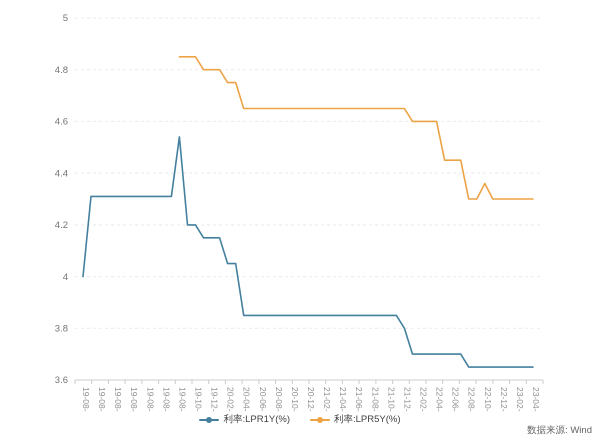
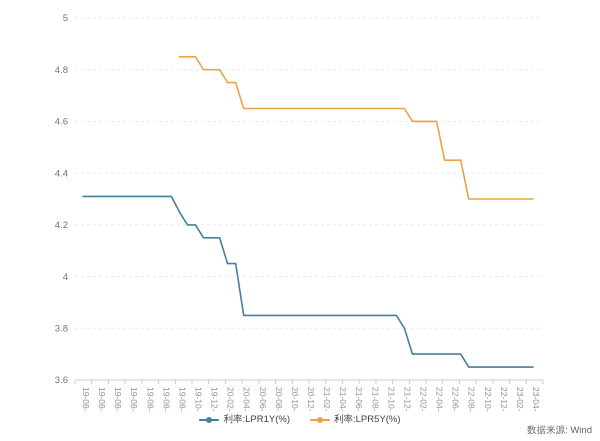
利率:LPR1Y(%)/19-08-01: 4.00 -> 4.31
利率:LPR1Y(%)/19-08-20: 4.54 -> 4.25
利率:LPR5Y(%)/22-10-20: 4.36 -> 4.30
